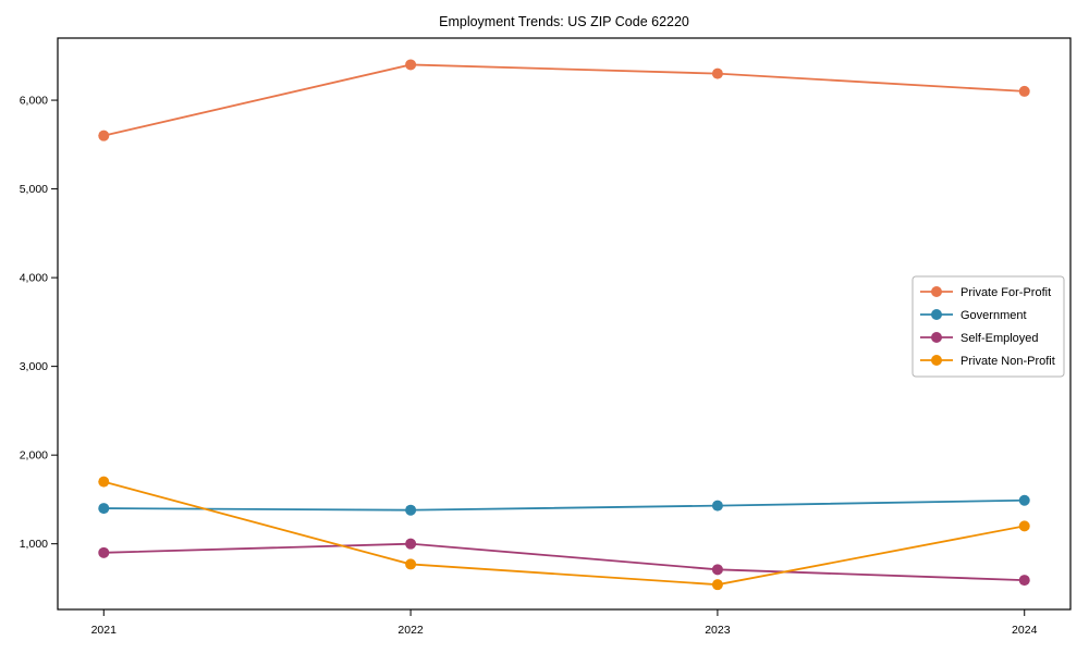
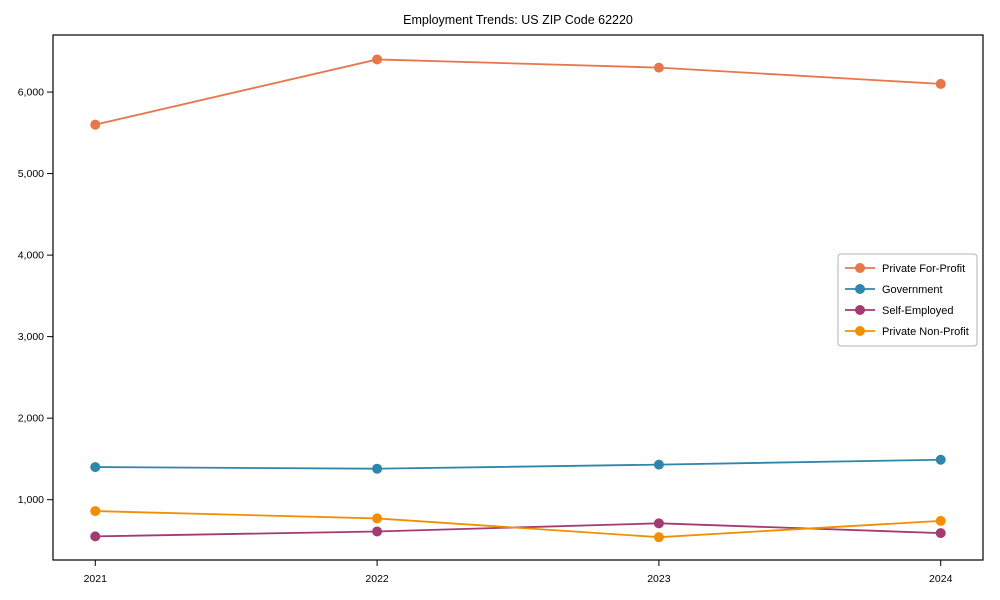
Self-Employed/2021: 900 -> 600
Private Non-Profit/2021: 1700 -> 900
Self-Employed/2022: 1000 -> 600
Private Non-Profit/2024: 1200 -> 700
